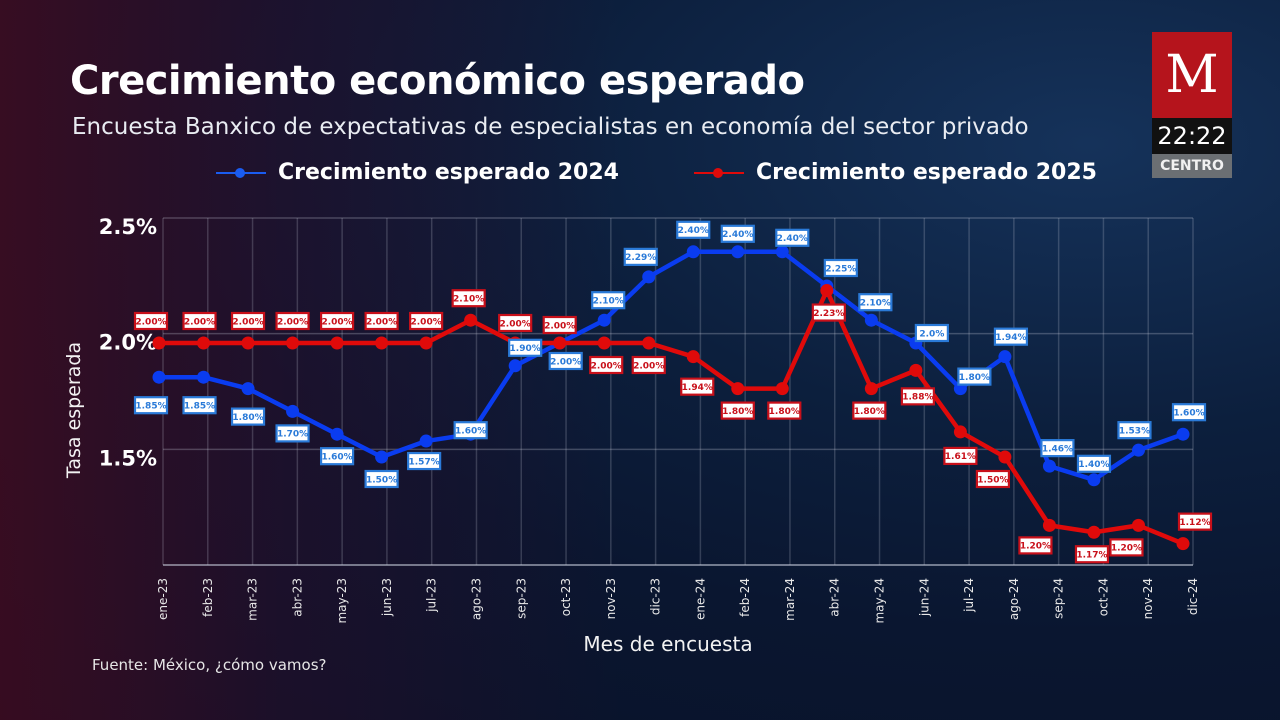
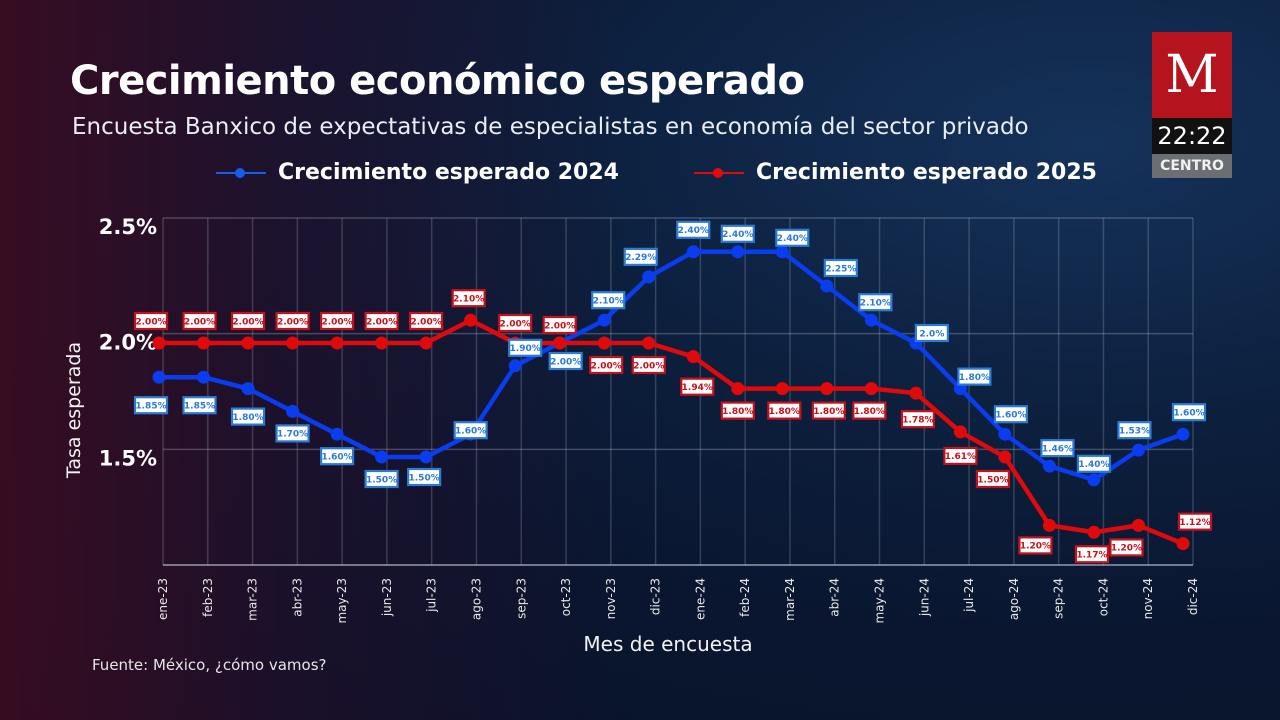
Crecimiento esperado 2024/jul-23: 1.57% -> 1.50%
Crecimiento esperado 2025/abr-24: 2.23% -> 1.80%
Crecimiento esperado 2025/jun-24: 1.88% -> 1.78%
Crecimiento esperado 2024/ago-24: 1.94% -> 1.60%
